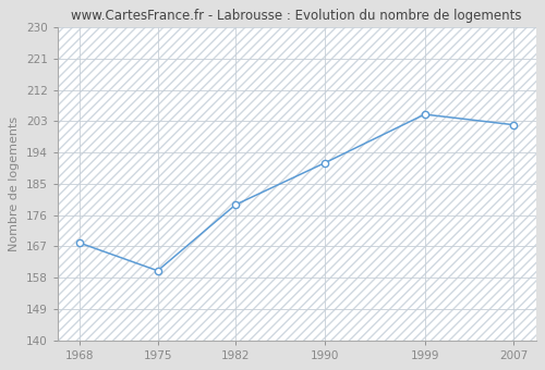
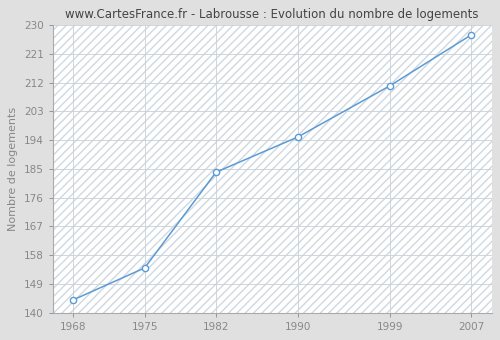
1968: 168 -> 144
1975: 160 -> 154
1982: 179 -> 184
1990: 191 -> 195
1999: 205 -> 211
2007: 202 -> 227
